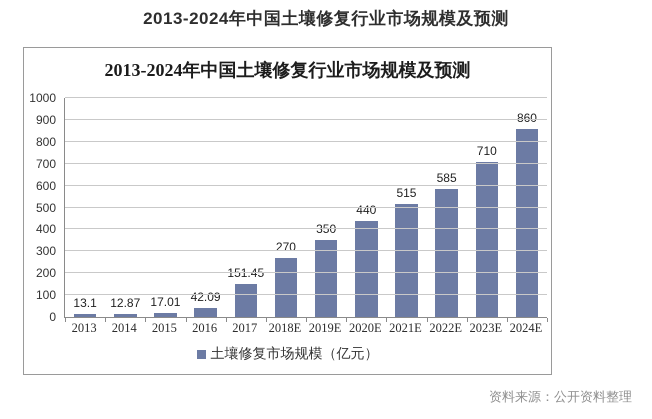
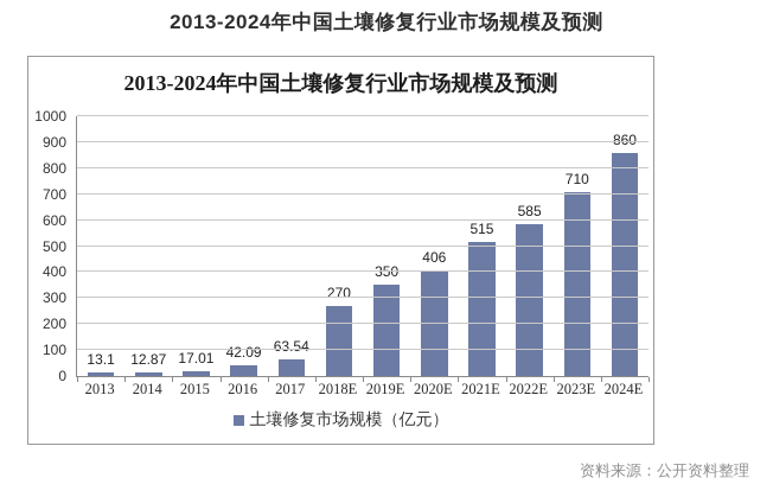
2017: 151.45 -> 63.54
2020E: 440 -> 406
